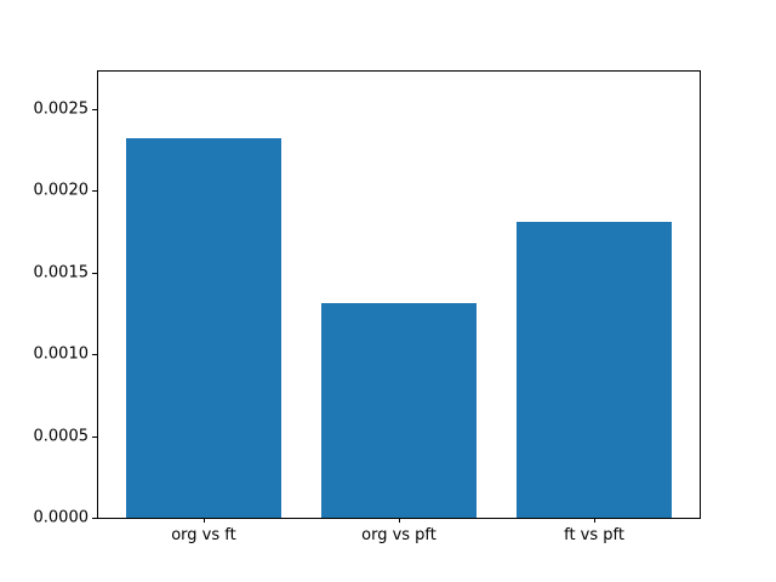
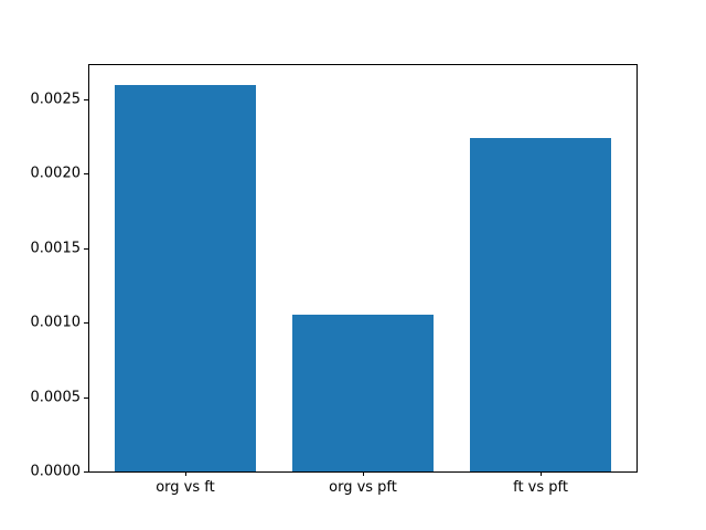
org vs ft: 0.00232 -> 0.00260
org vs pft: 0.00131 -> 0.00105
ft vs pft: 0.00181 -> 0.00224
